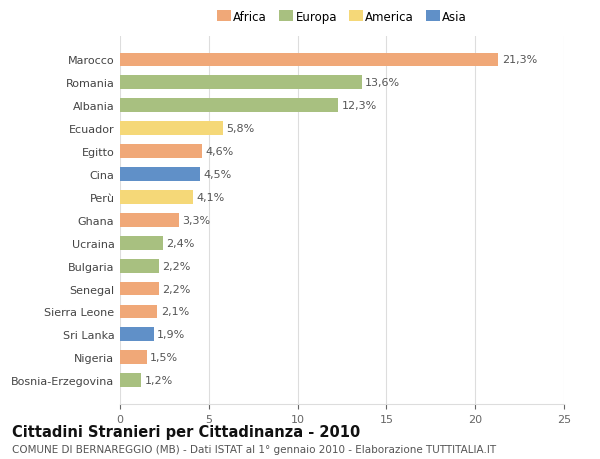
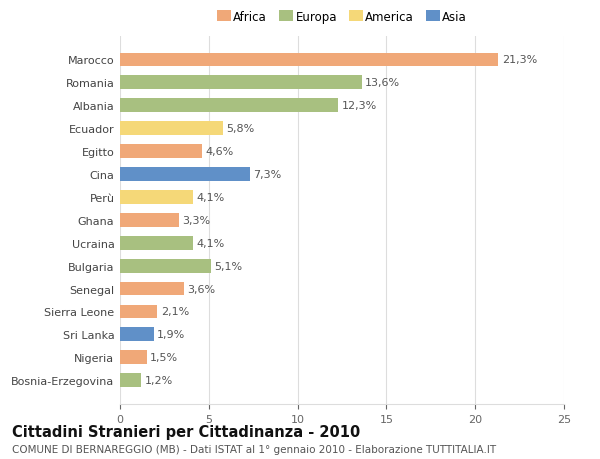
Cina: 4,5% -> 7,3%
Ucraina: 2,4% -> 4,1%
Bulgaria: 2,2% -> 5,1%
Senegal: 2,2% -> 3,6%
